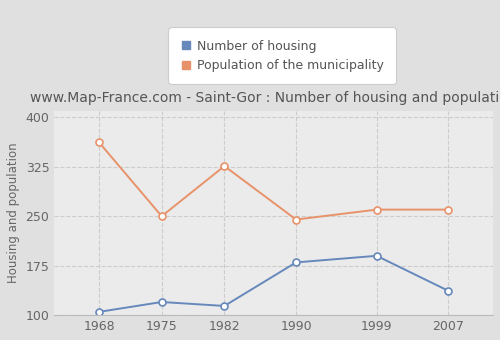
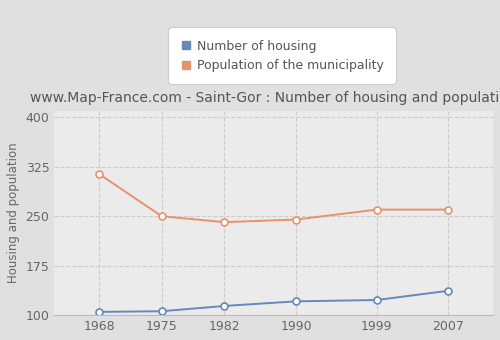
Population of the municipality/1968: 362 -> 314
Number of housing/1975: 120 -> 106
Population of the municipality/1982: 326 -> 241
Number of housing/1990: 180 -> 121
Number of housing/1999: 190 -> 123
